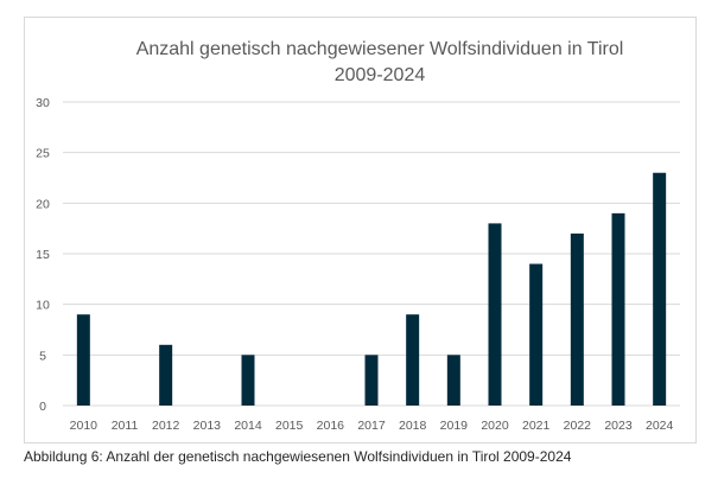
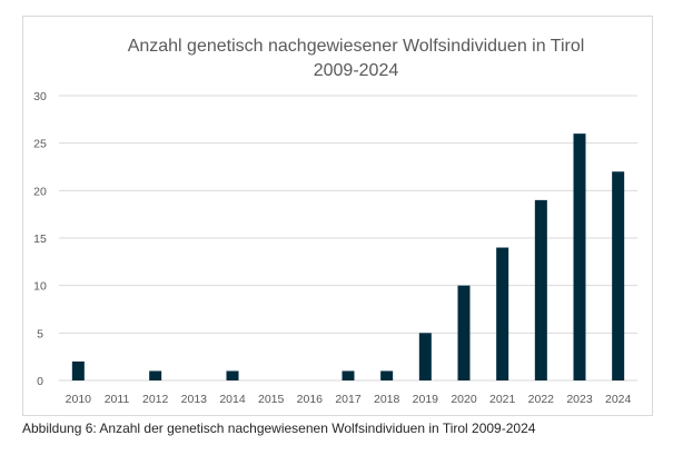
2010: 9 -> 2
2012: 6 -> 1
2014: 5 -> 1
2017: 5 -> 1
2018: 9 -> 1
2020: 18 -> 10
2022: 17 -> 19
2023: 19 -> 26
2024: 23 -> 22
